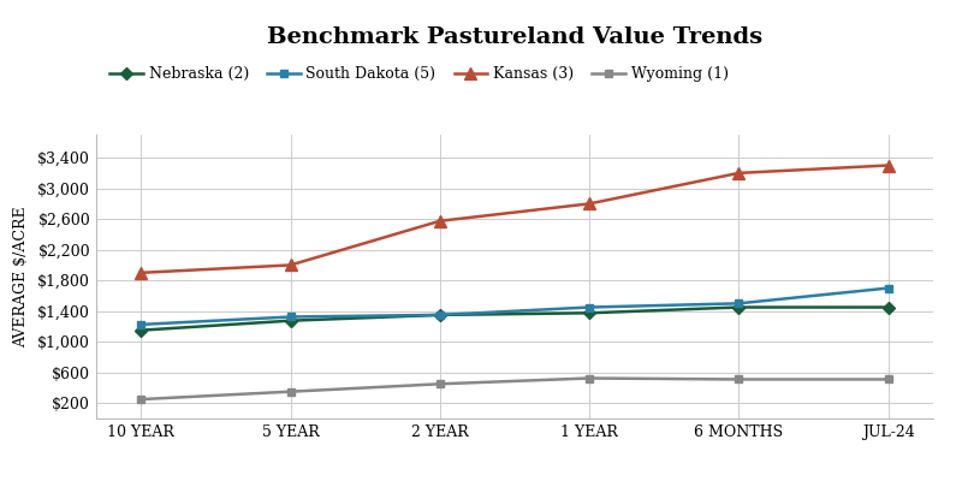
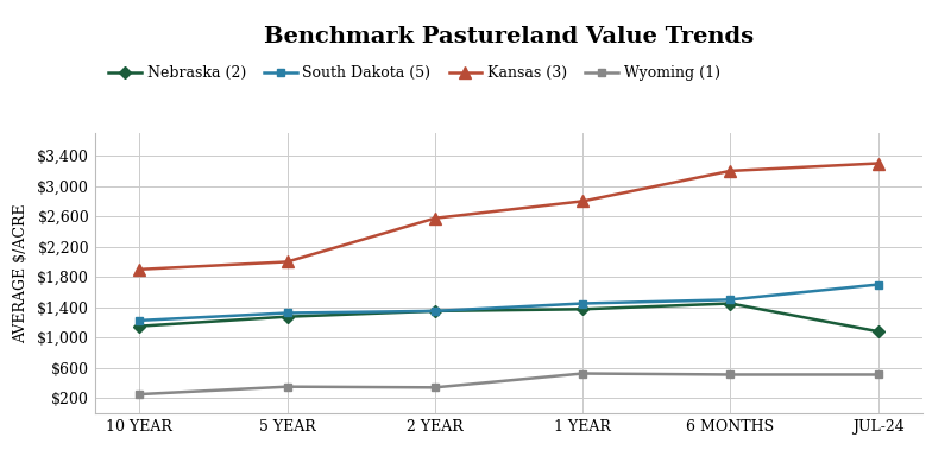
Wyoming (1)/2 YEAR: $450 -> $340
Nebraska (2)/JUL-24: $1,450 -> $1,080
